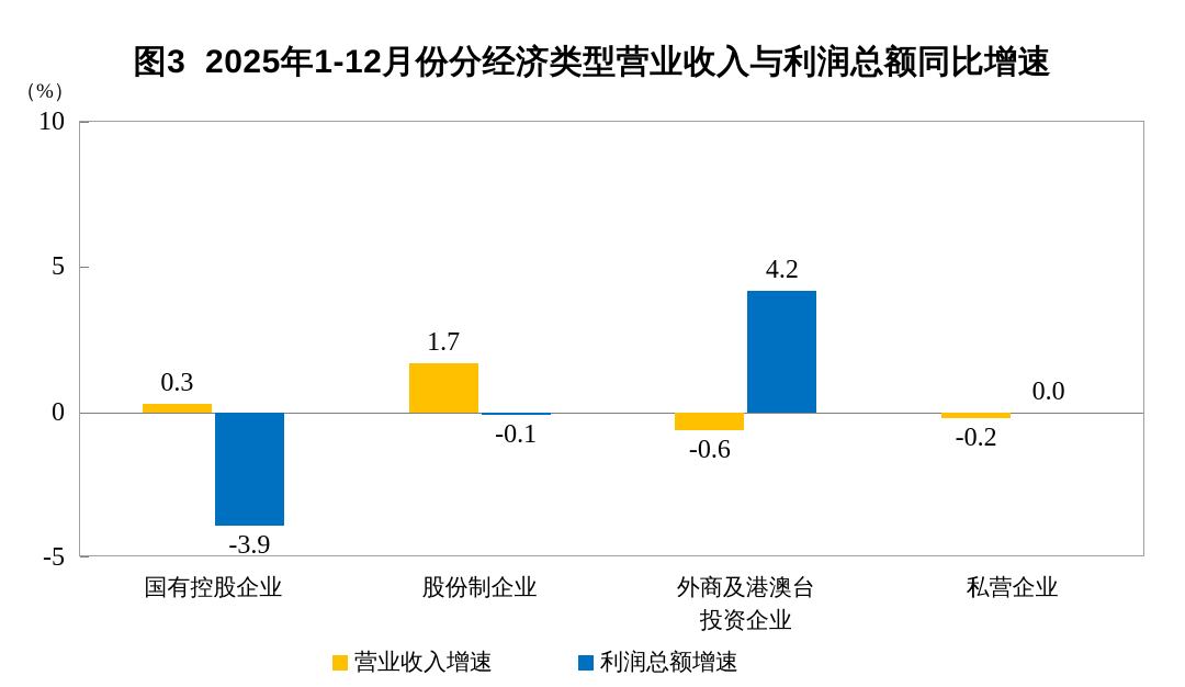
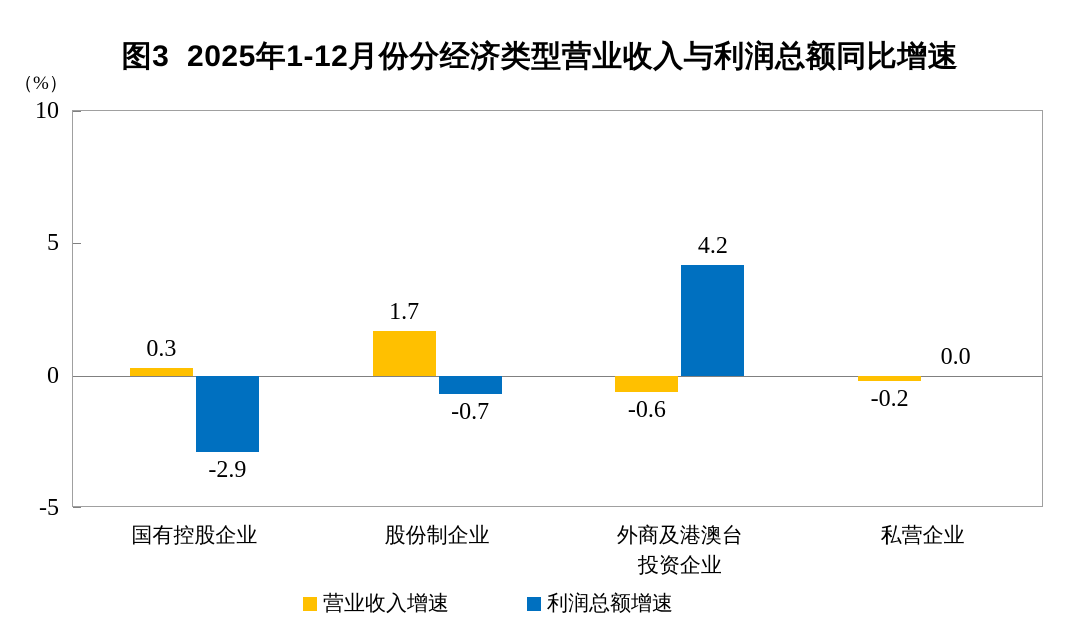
利润总额增速/国有控股企业: -3.9 -> -2.9
利润总额增速/股份制企业: -0.1 -> -0.7
